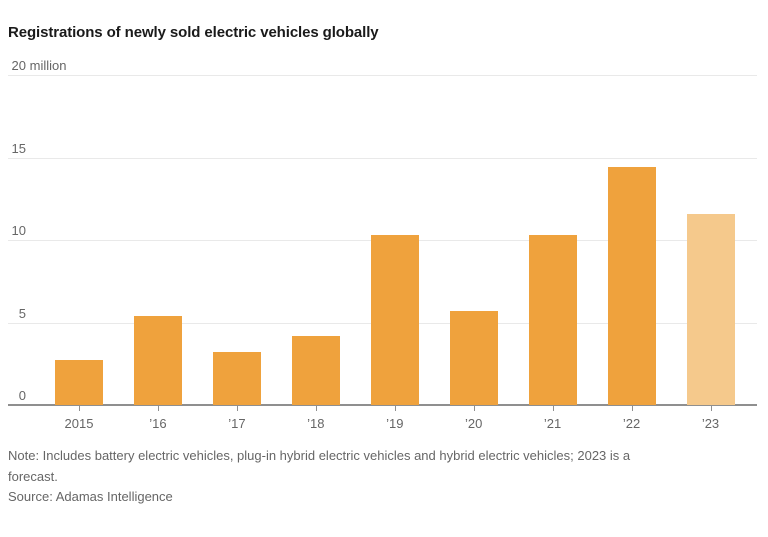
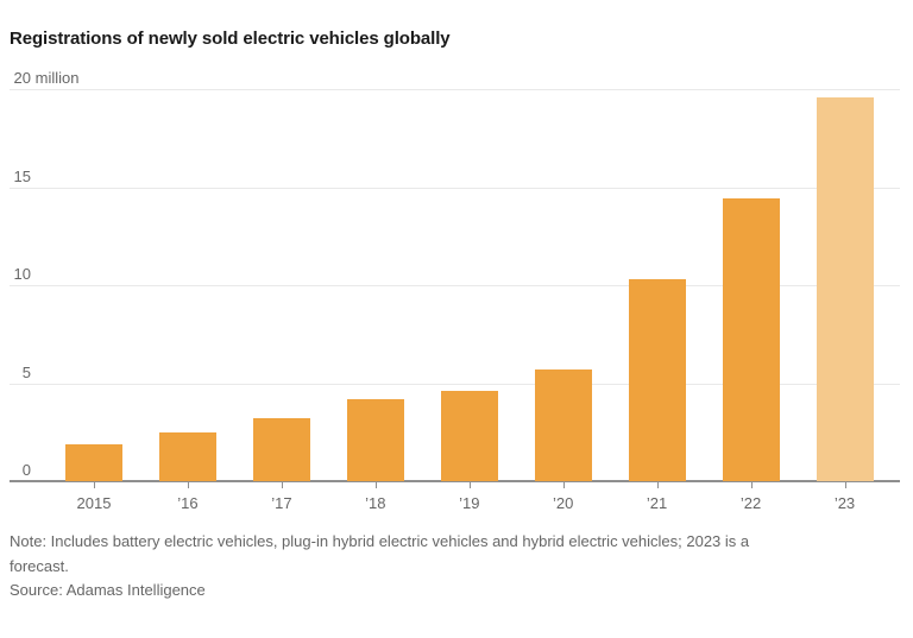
2015: 2.7 -> 1.9
’16: 5.4 -> 2.5
’19: 10.3 -> 4.6
’23: 11.6 -> 19.6
